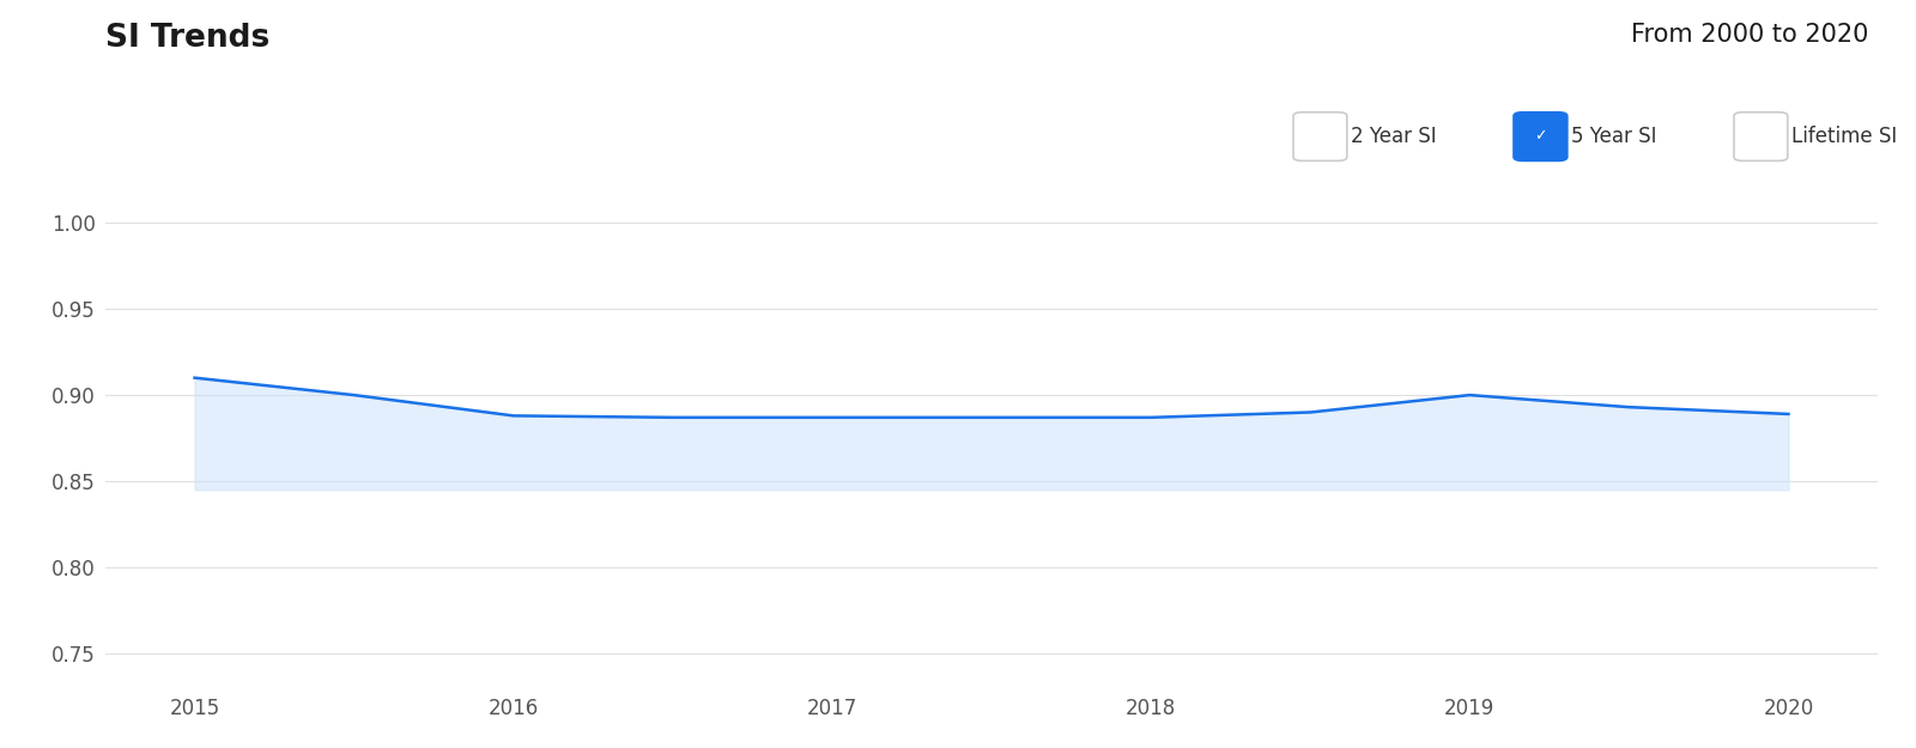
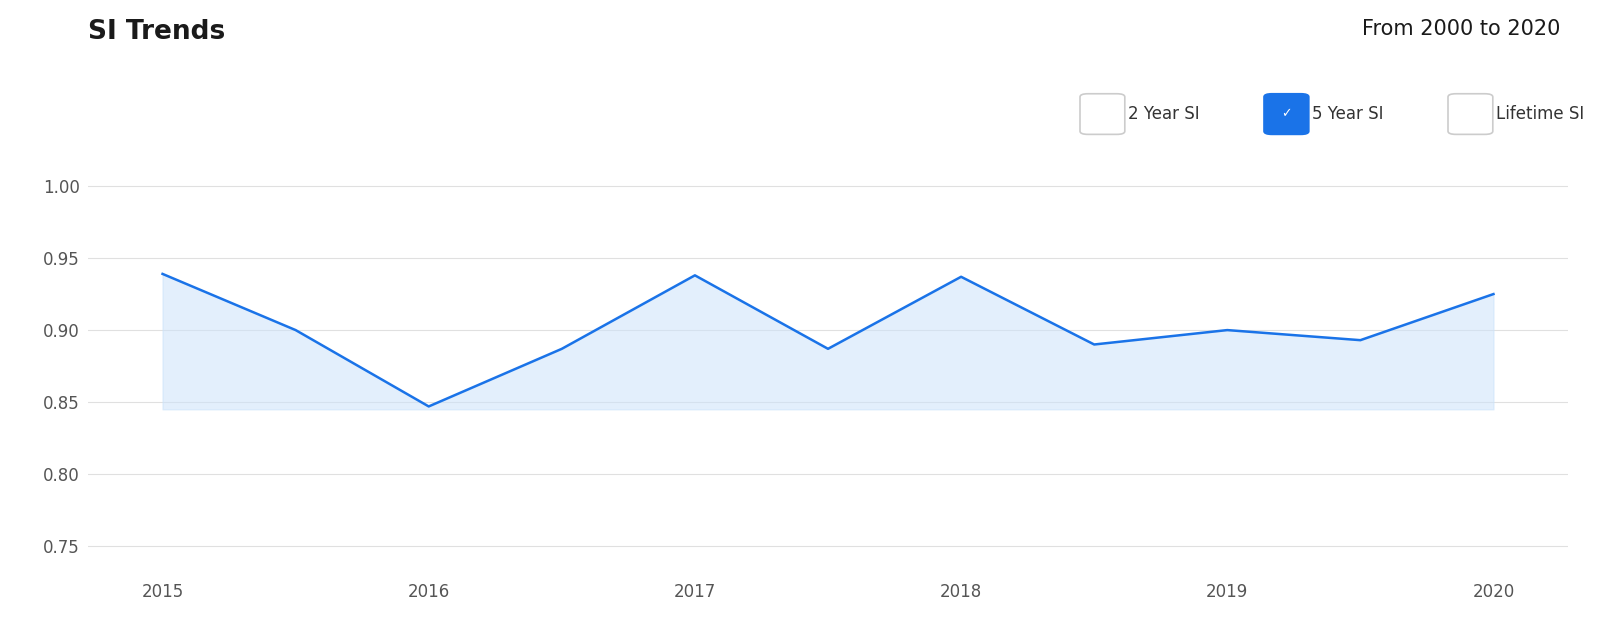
2015: 0.910 -> 0.939
2016: 0.888 -> 0.847
2017: 0.887 -> 0.938
2018: 0.887 -> 0.937
2020: 0.889 -> 0.925
